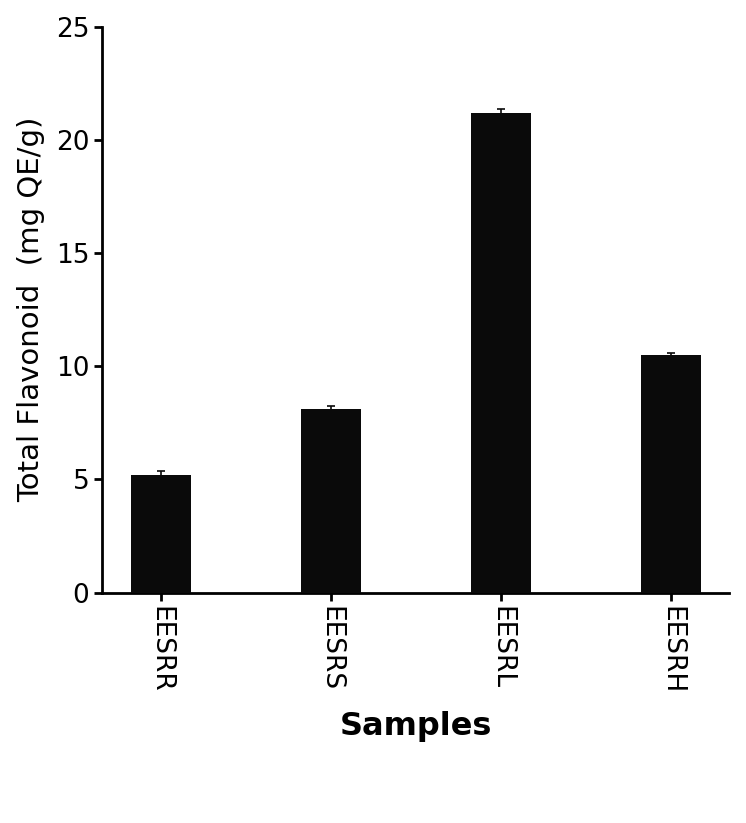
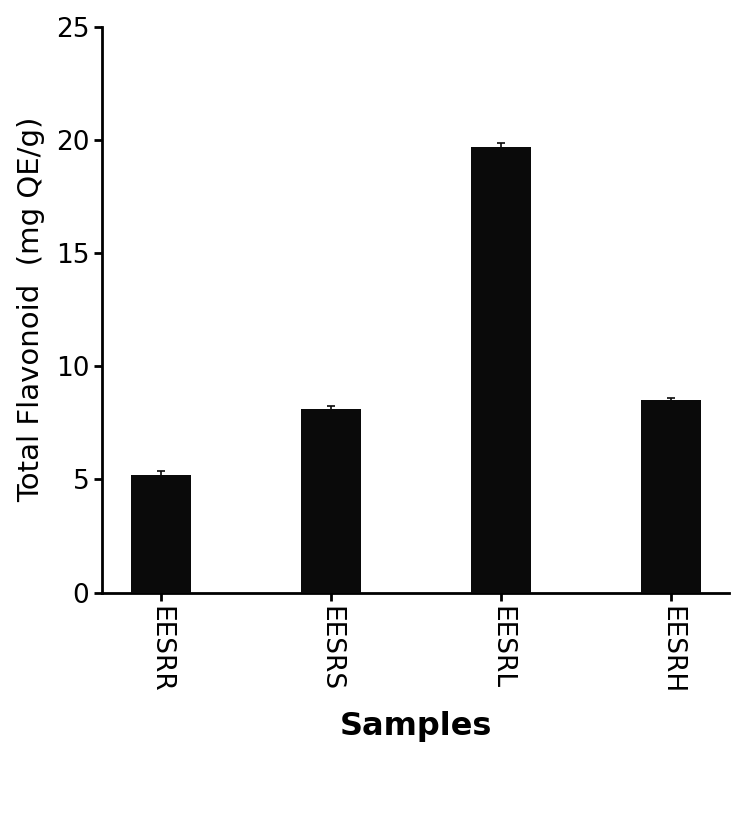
EESRL: 21.2 -> 19.7
EESRH: 10.5 -> 8.5
